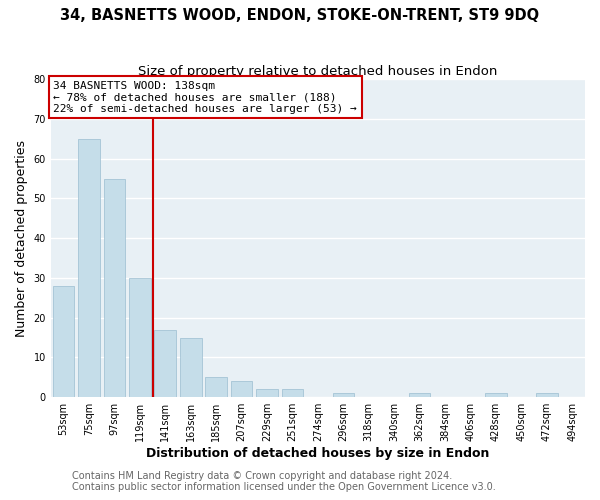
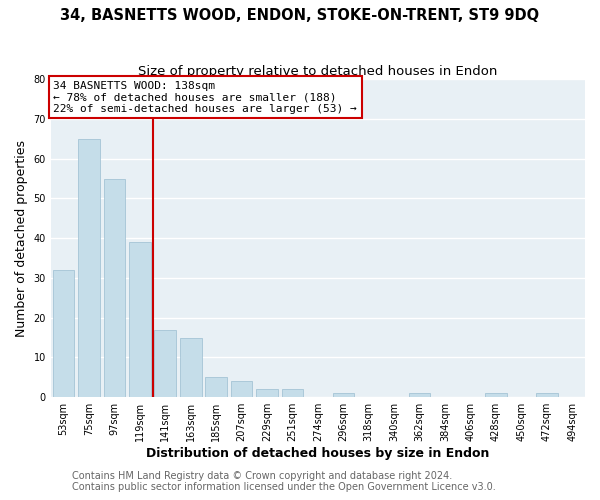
53sqm: 28 -> 32
119sqm: 30 -> 39
